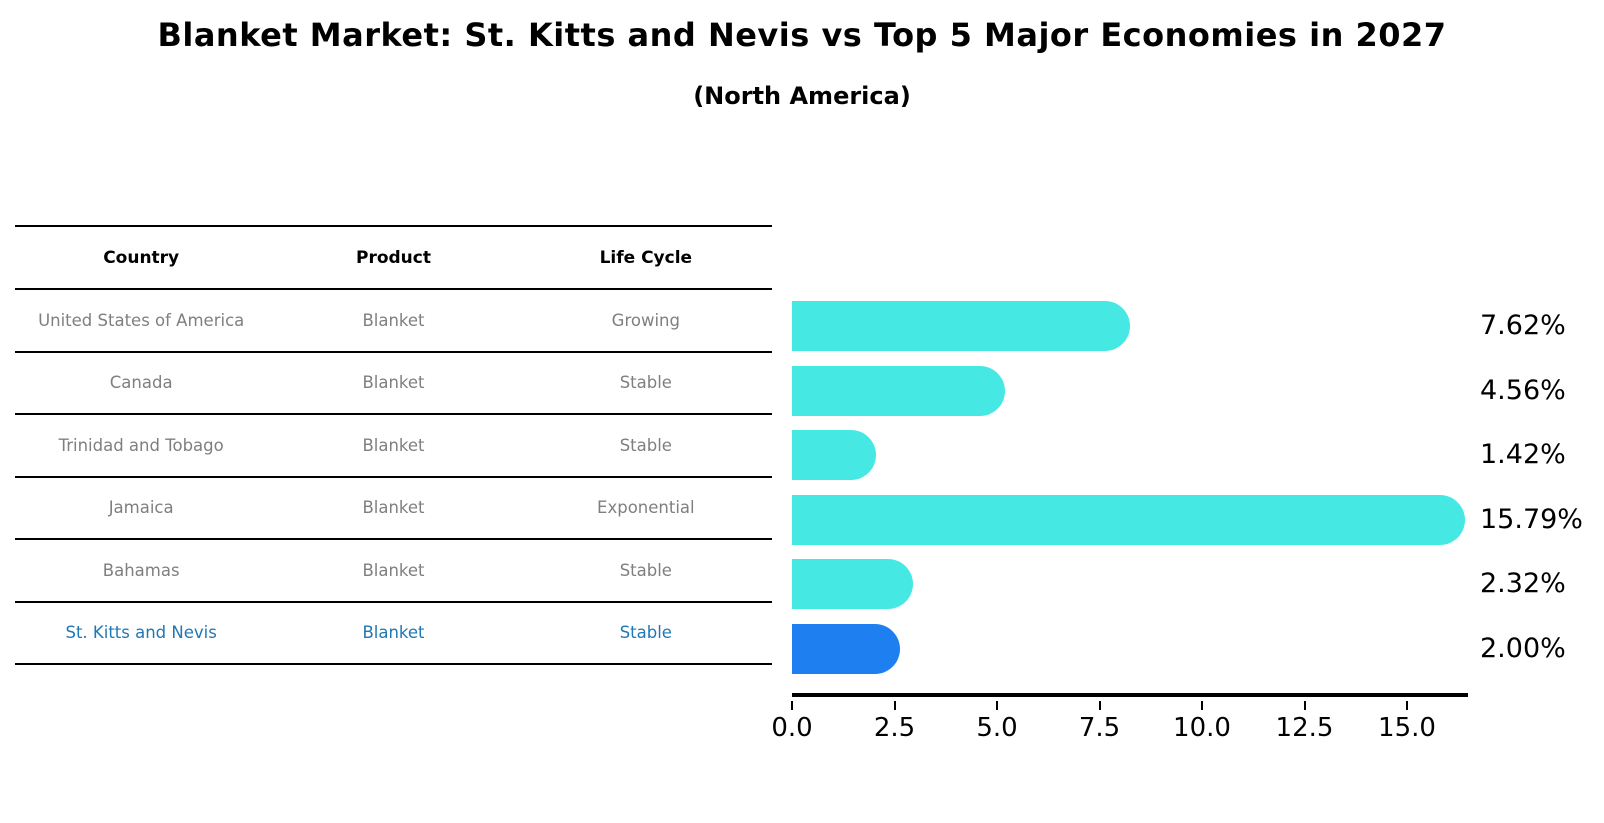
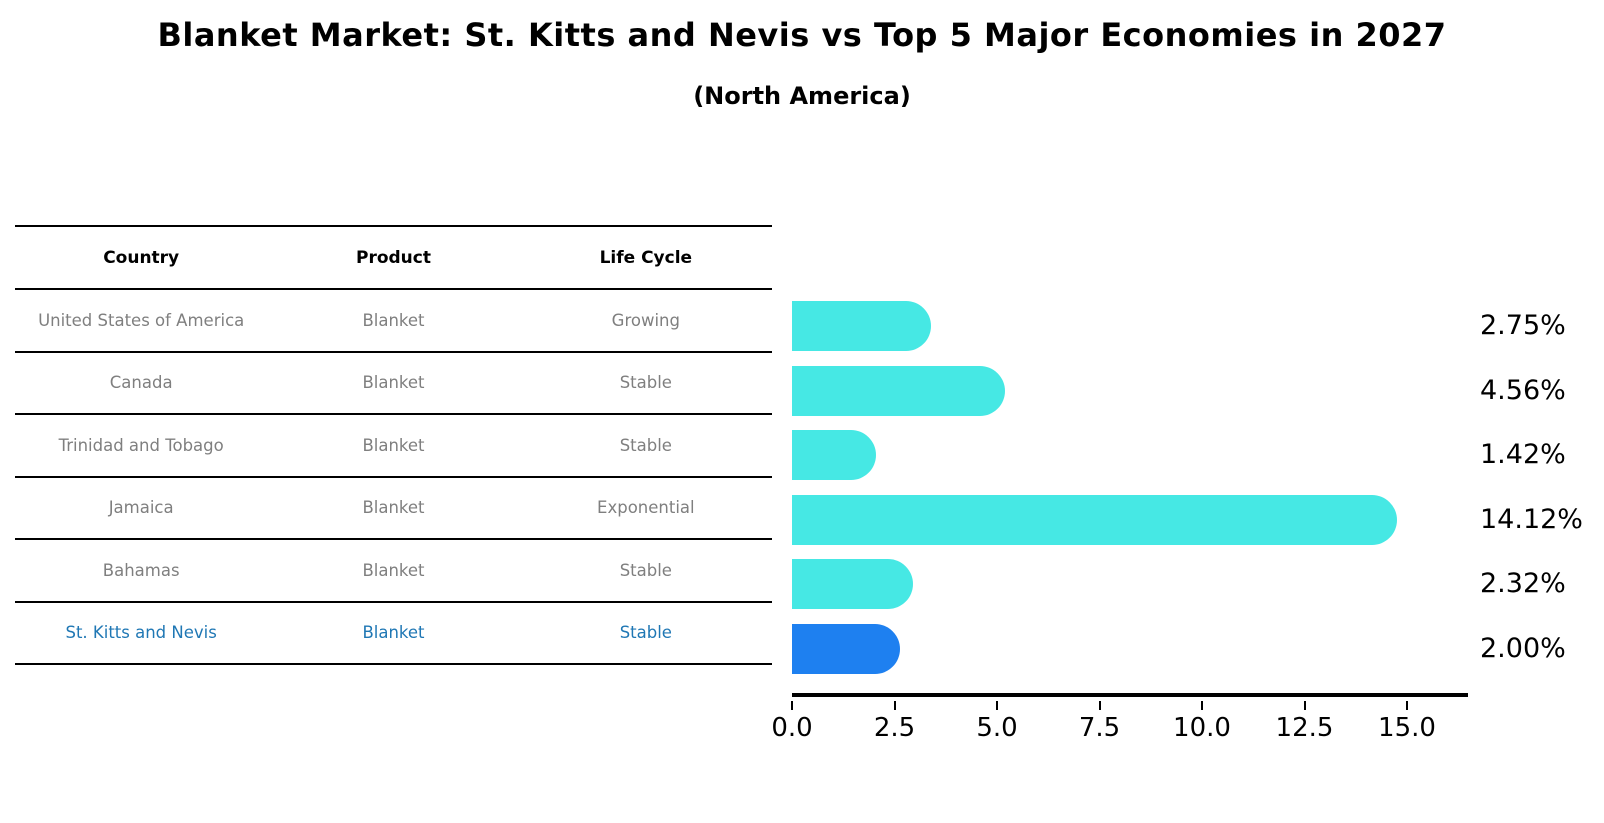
United States of America: 7.62% -> 2.75%
Jamaica: 15.79% -> 14.12%
